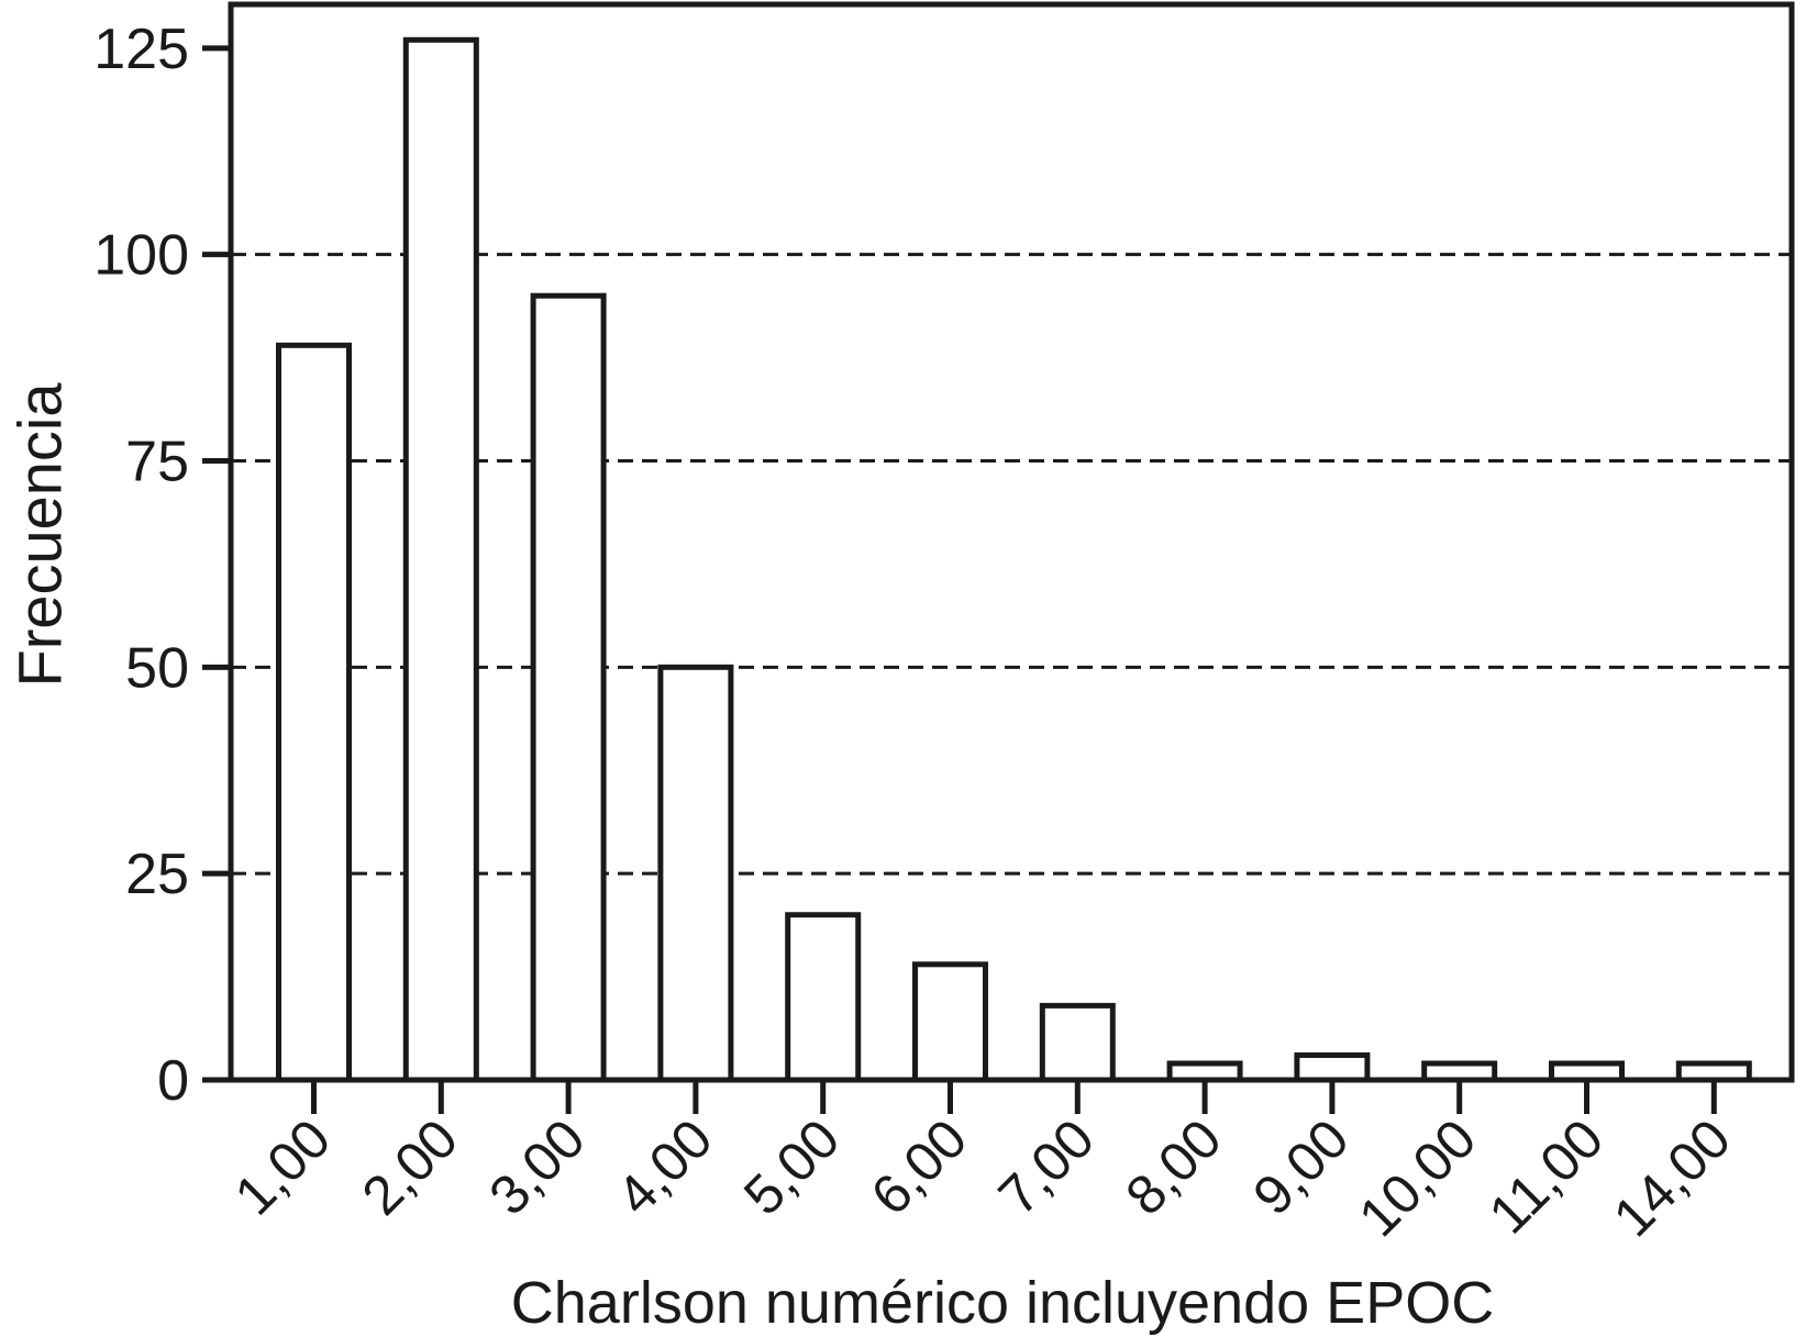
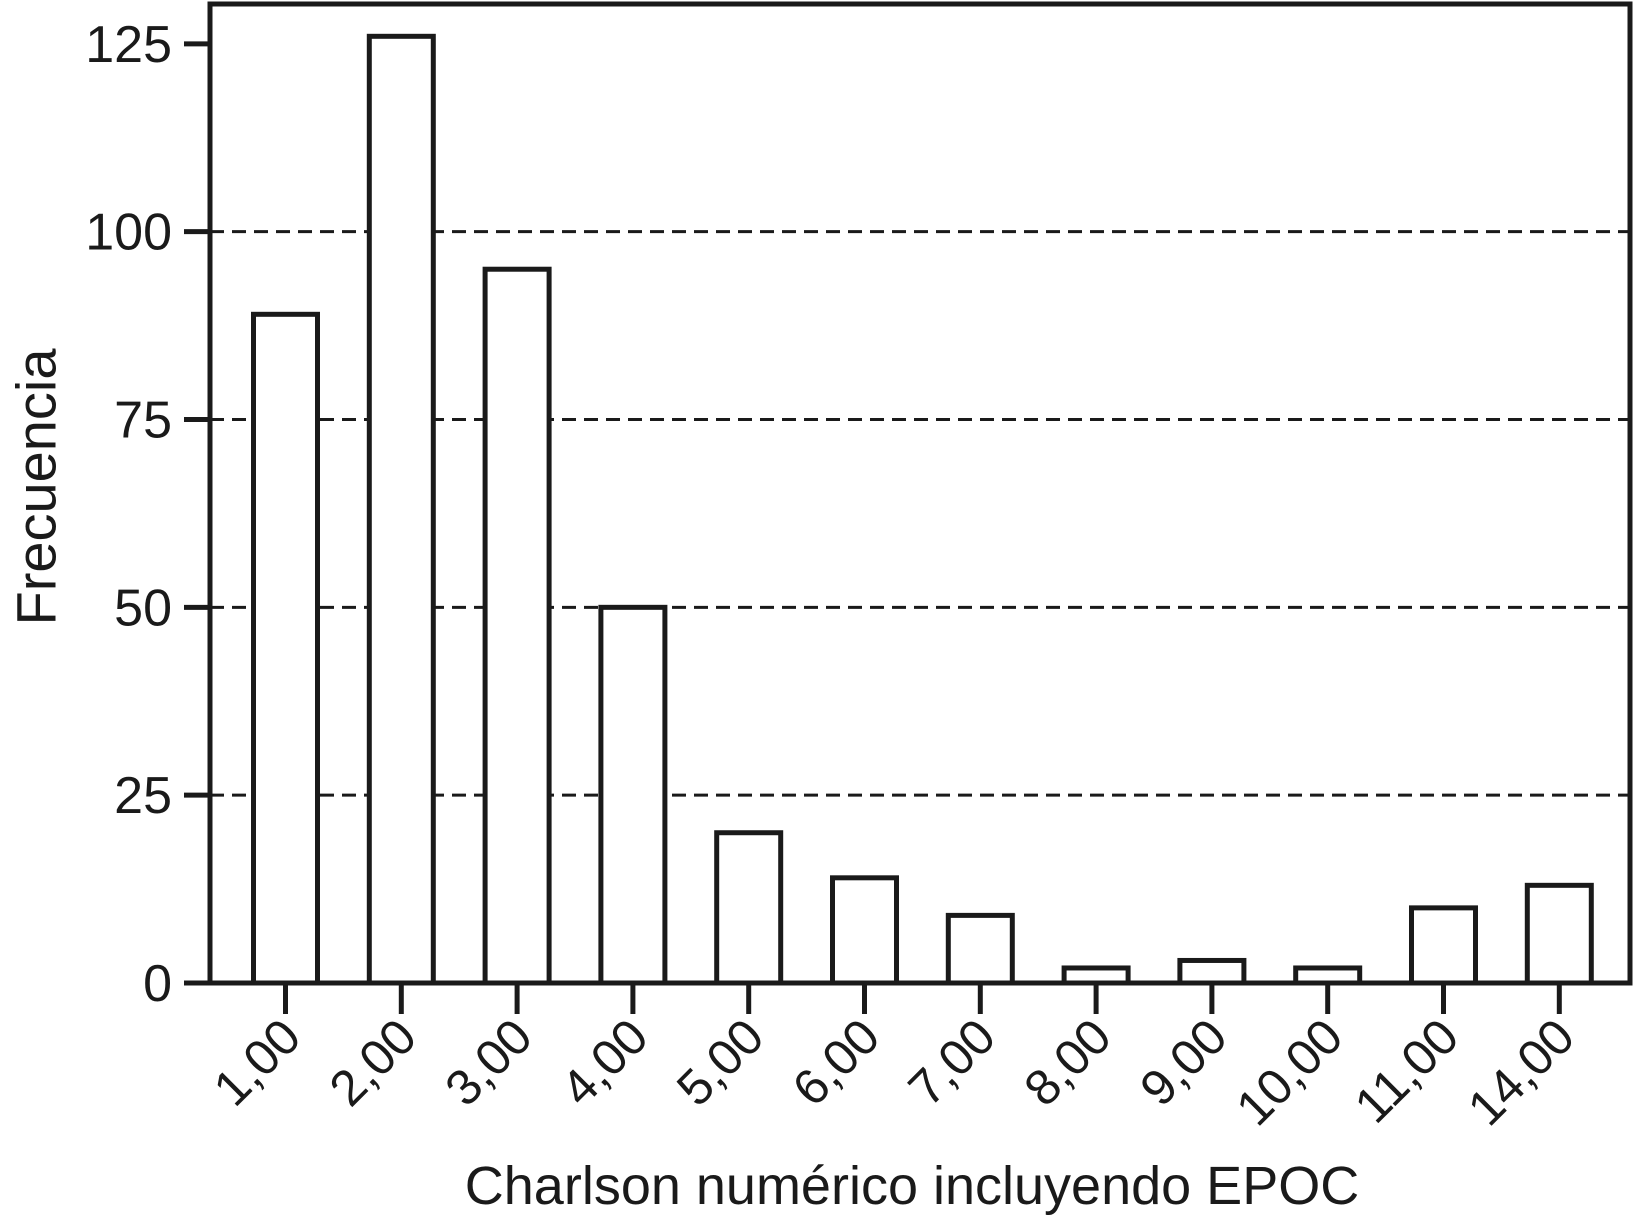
11,00: 2 -> 10
14,00: 2 -> 13
